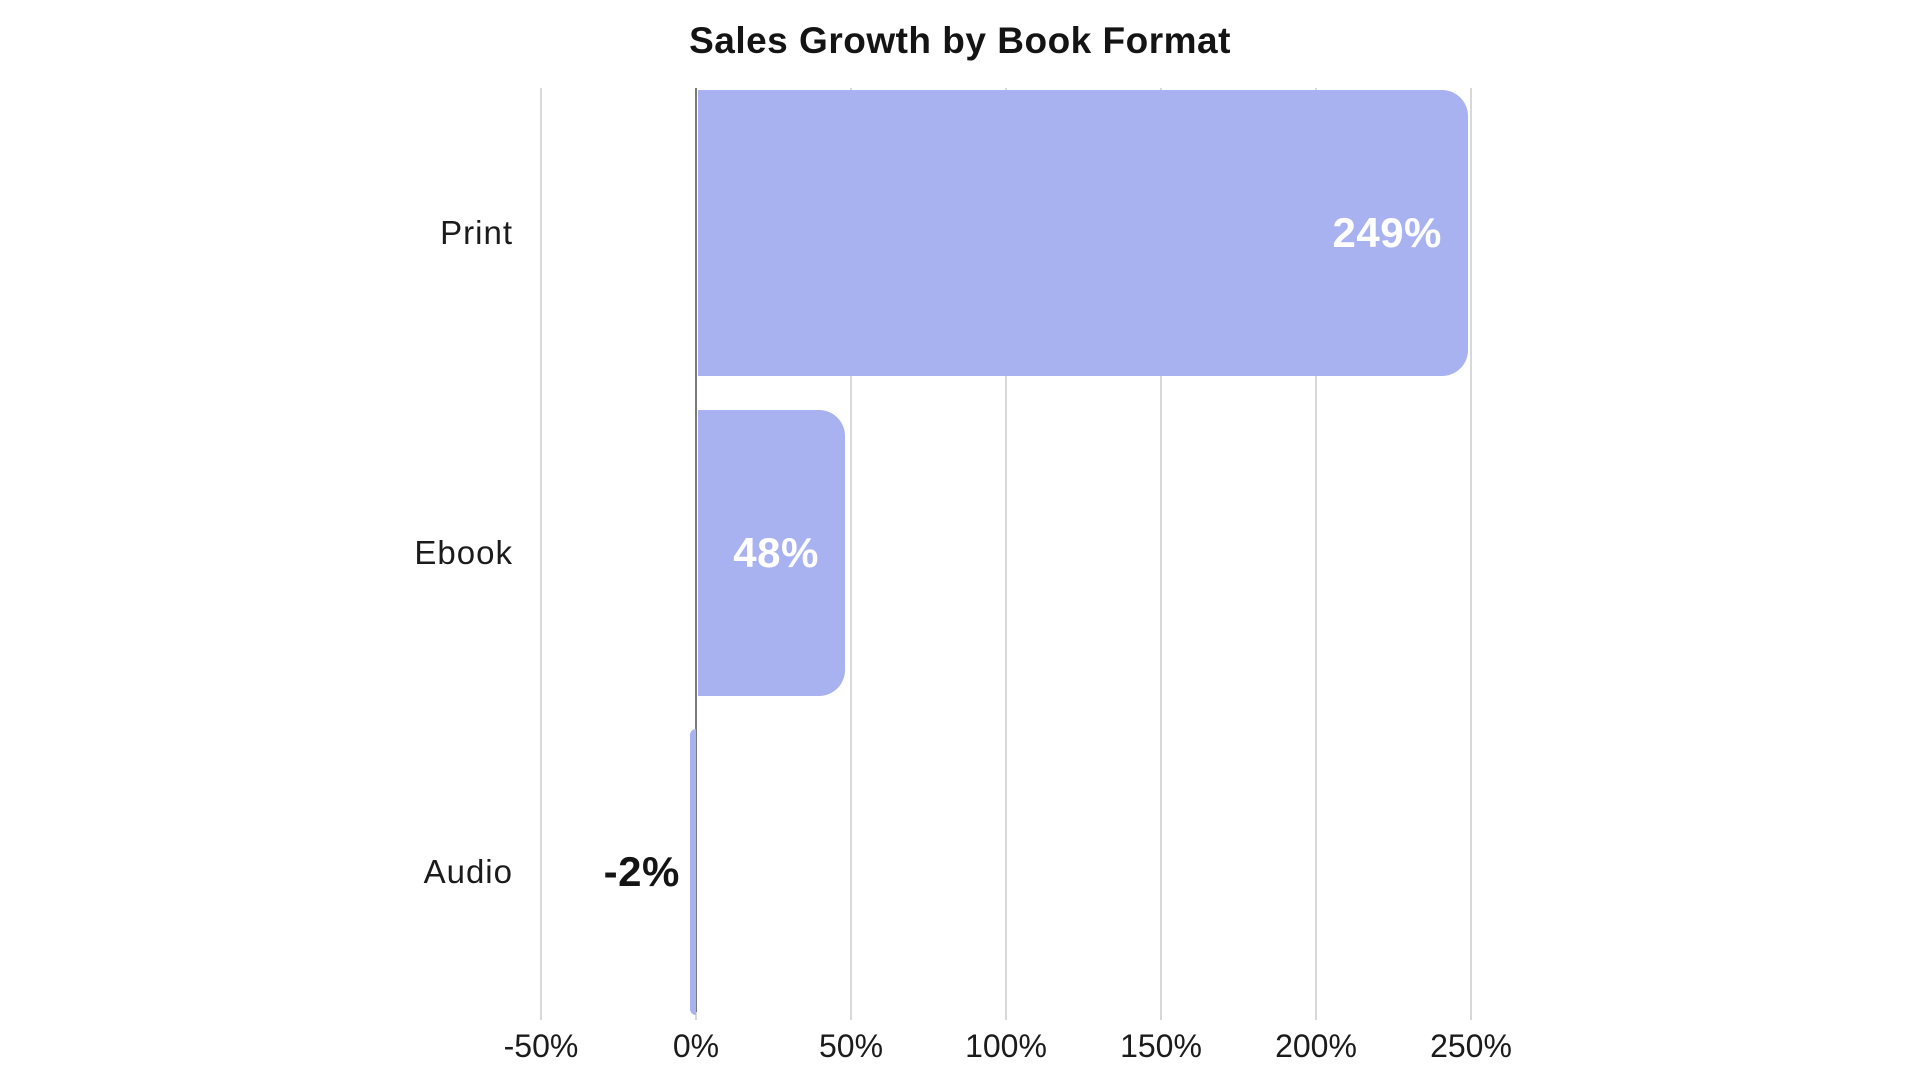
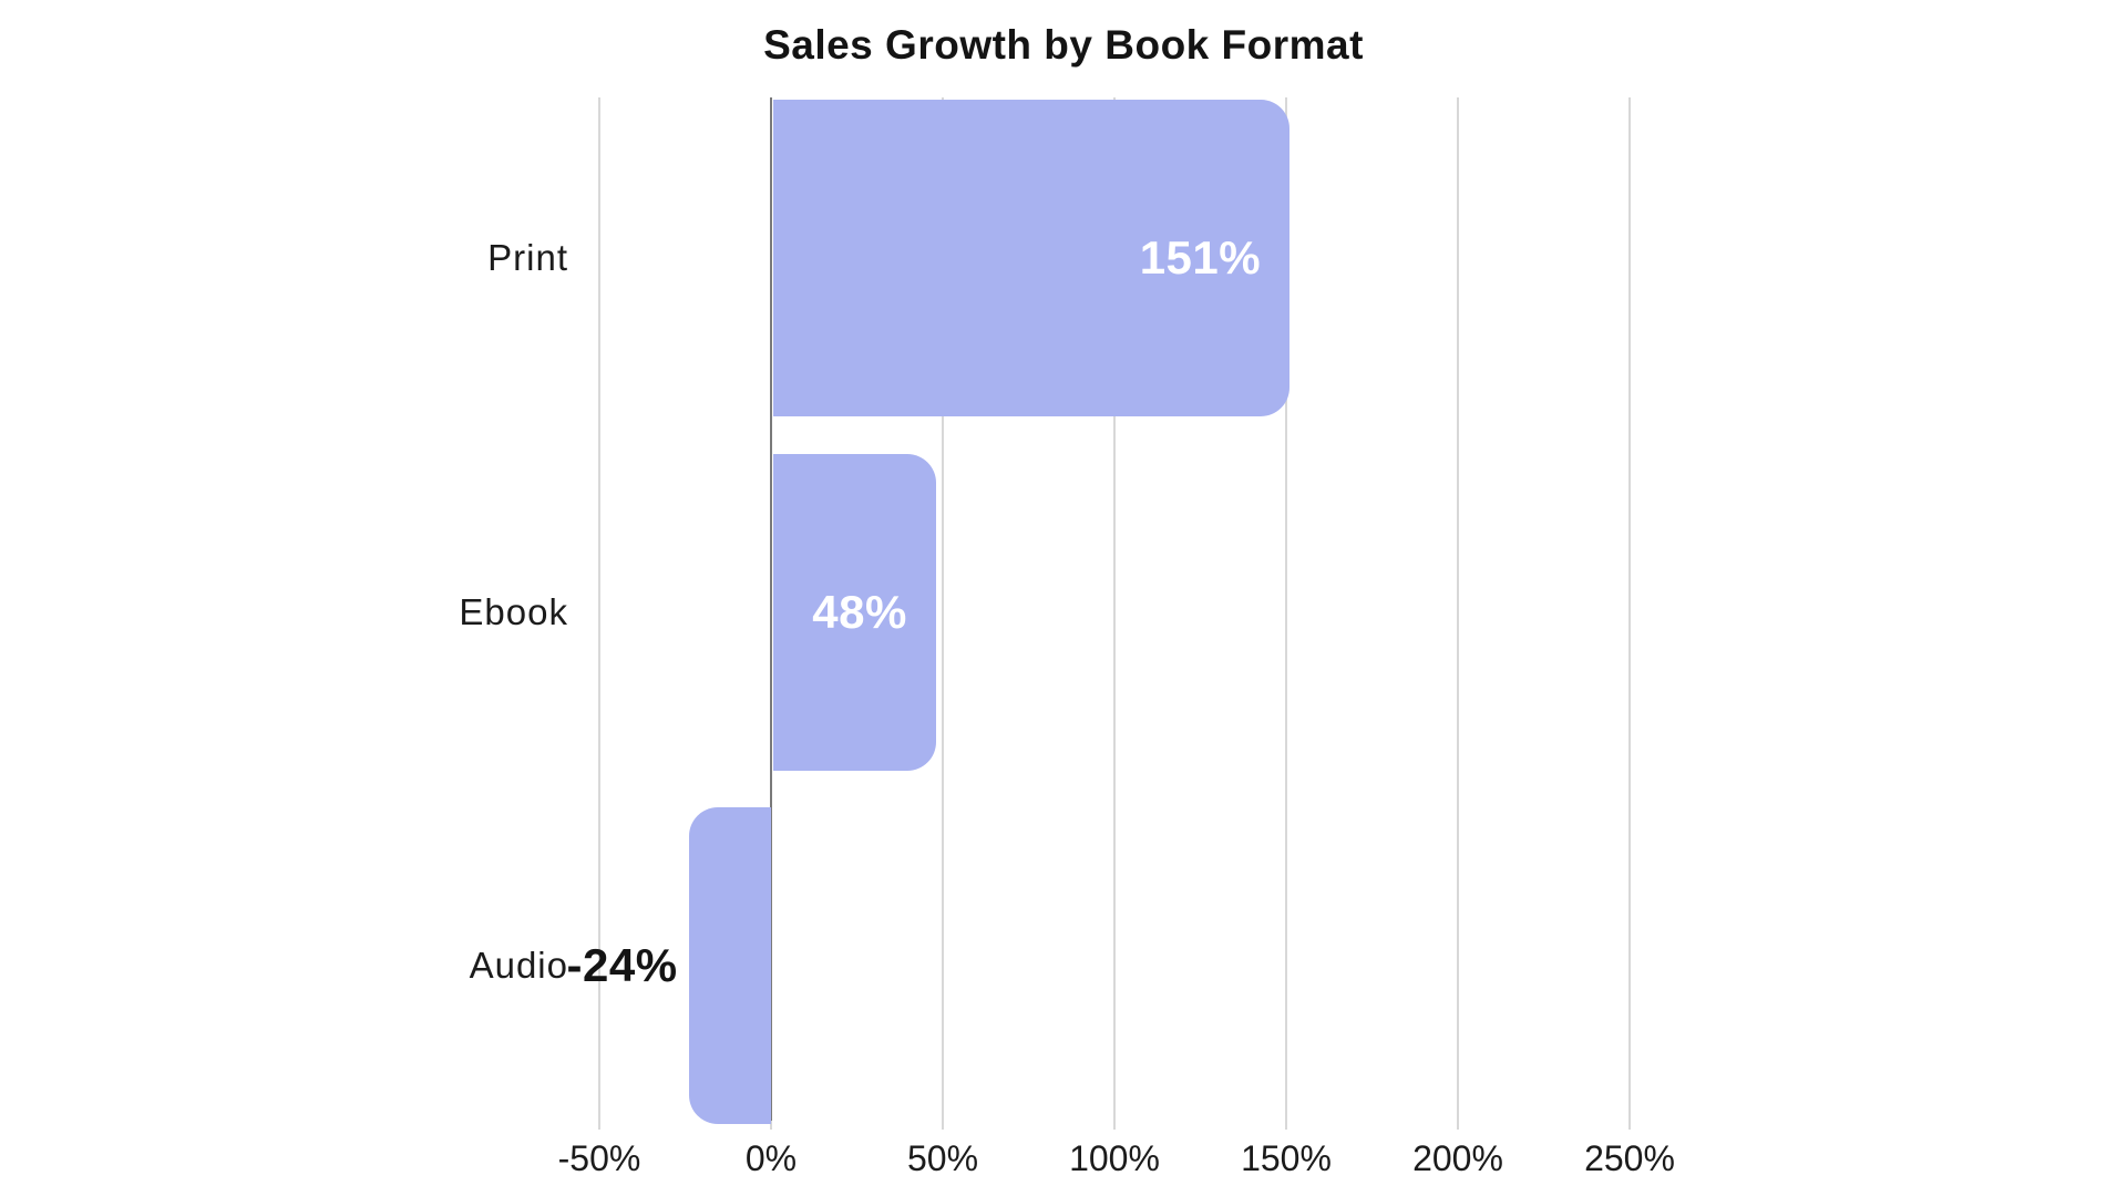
Print: 249% -> 151%
Audio: -2% -> -24%
